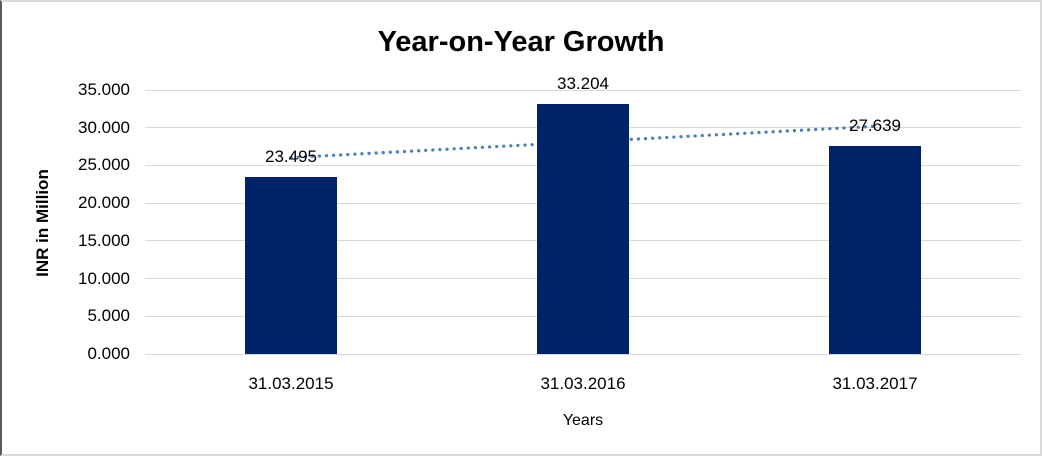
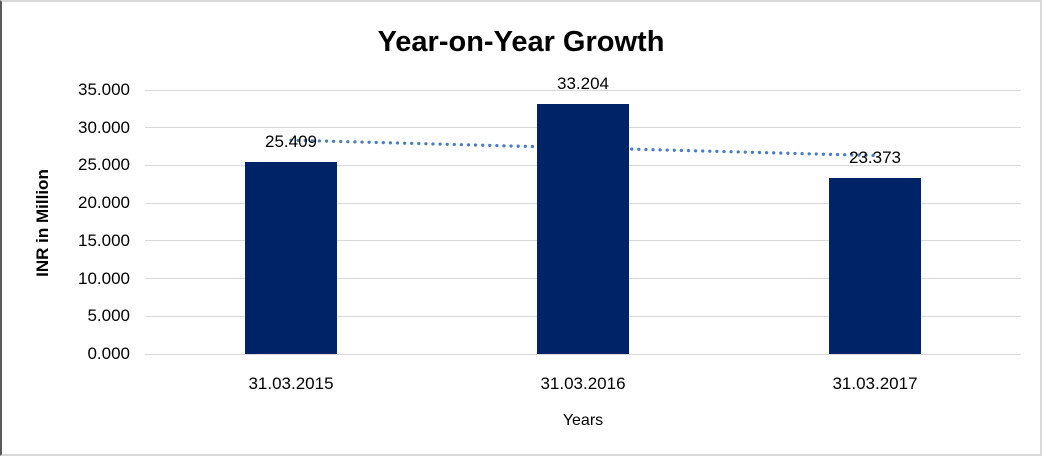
31.03.2015: 23.495 -> 25.409
31.03.2017: 27.639 -> 23.373
